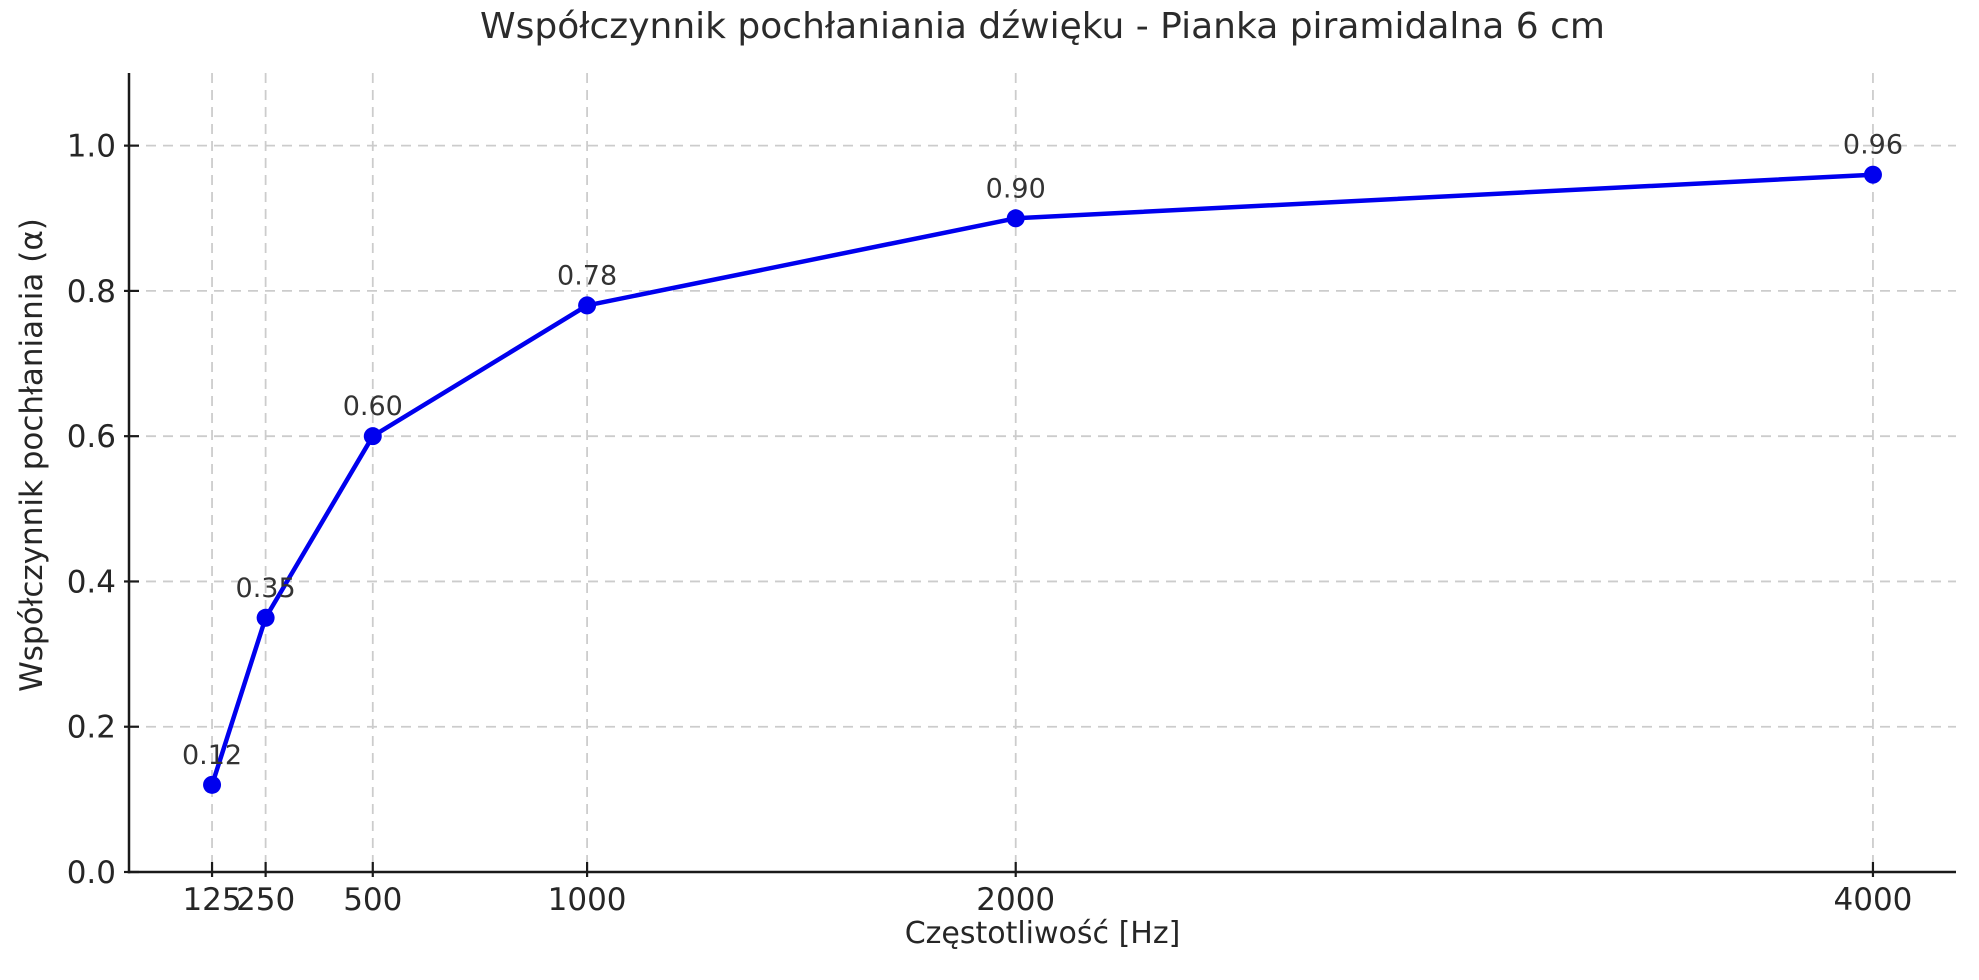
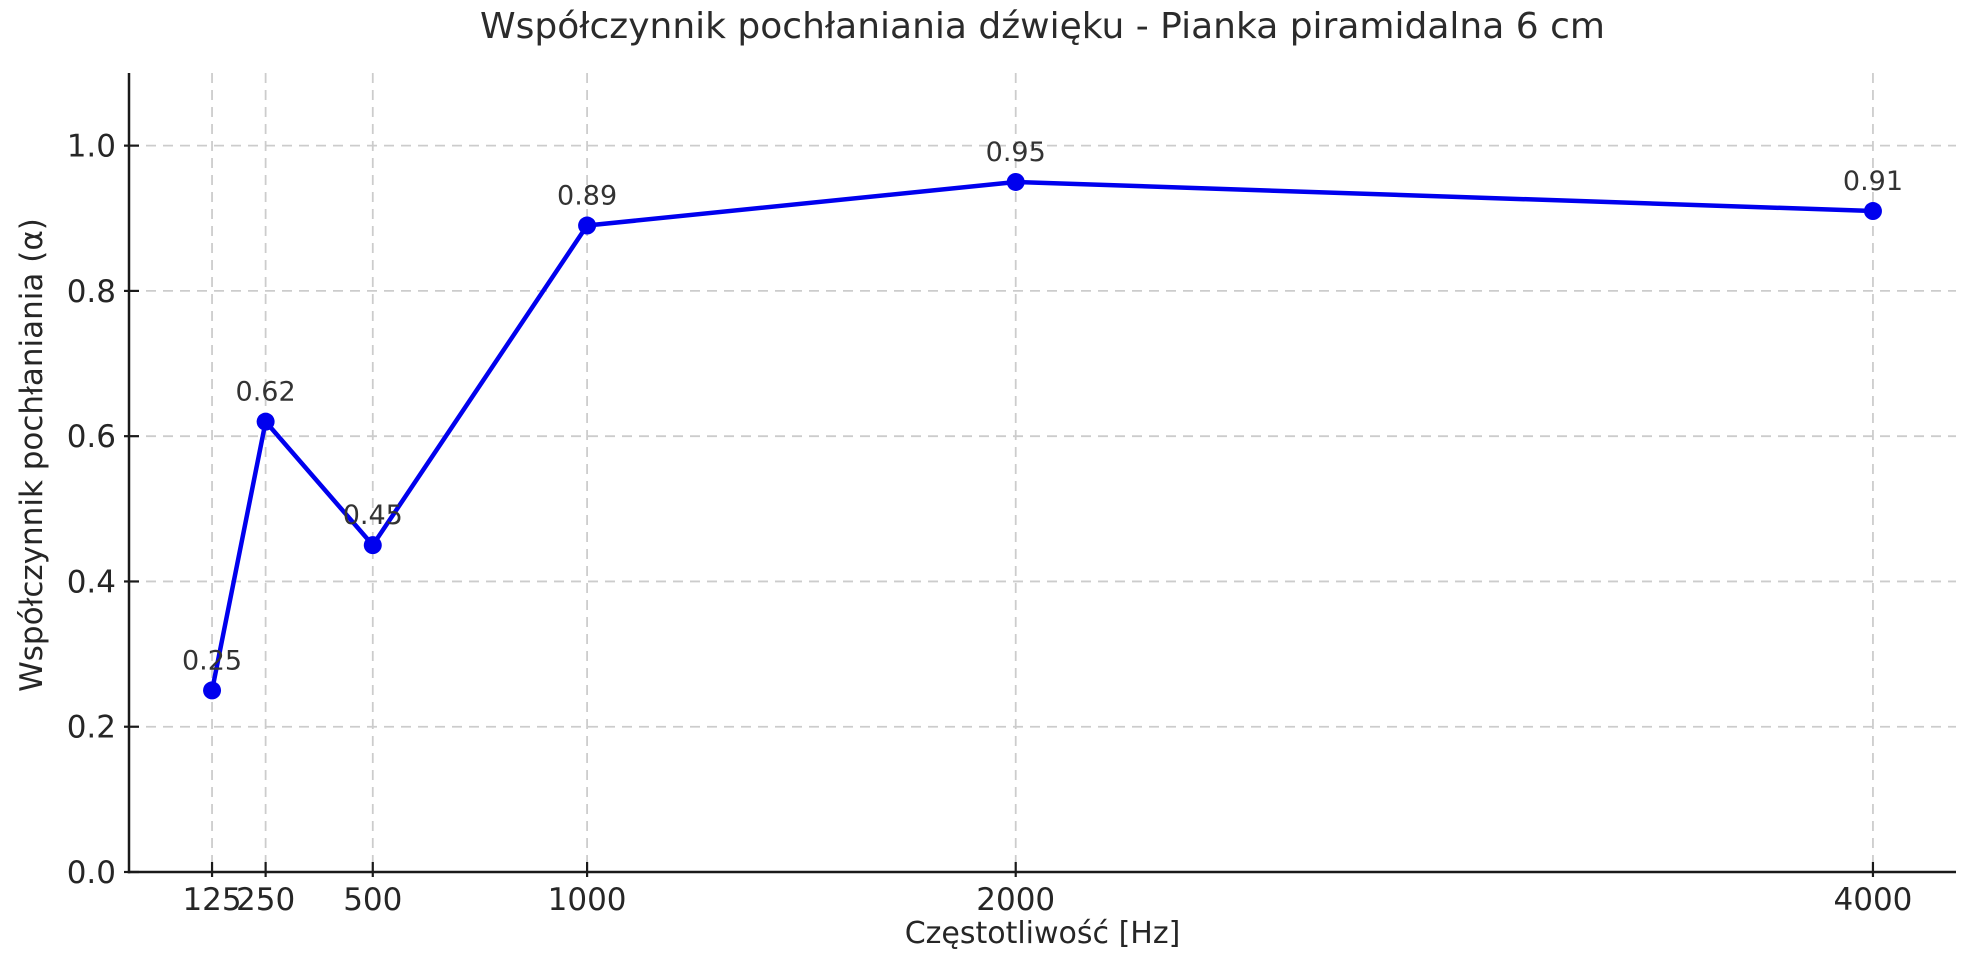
125: 0.12 -> 0.25
250: 0.35 -> 0.62
500: 0.60 -> 0.45
1000: 0.78 -> 0.89
2000: 0.90 -> 0.95
4000: 0.96 -> 0.91
